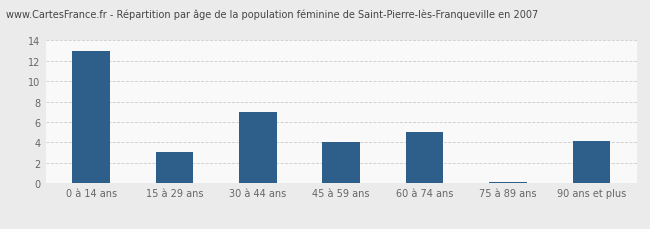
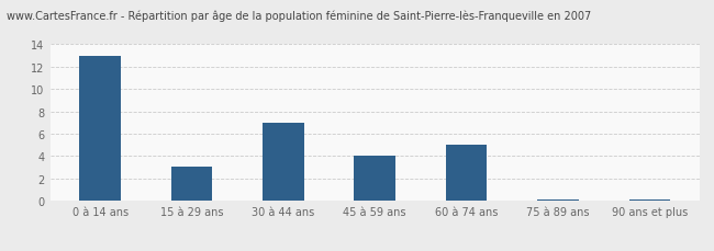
90 ans et plus: 4.1 -> 0.1
